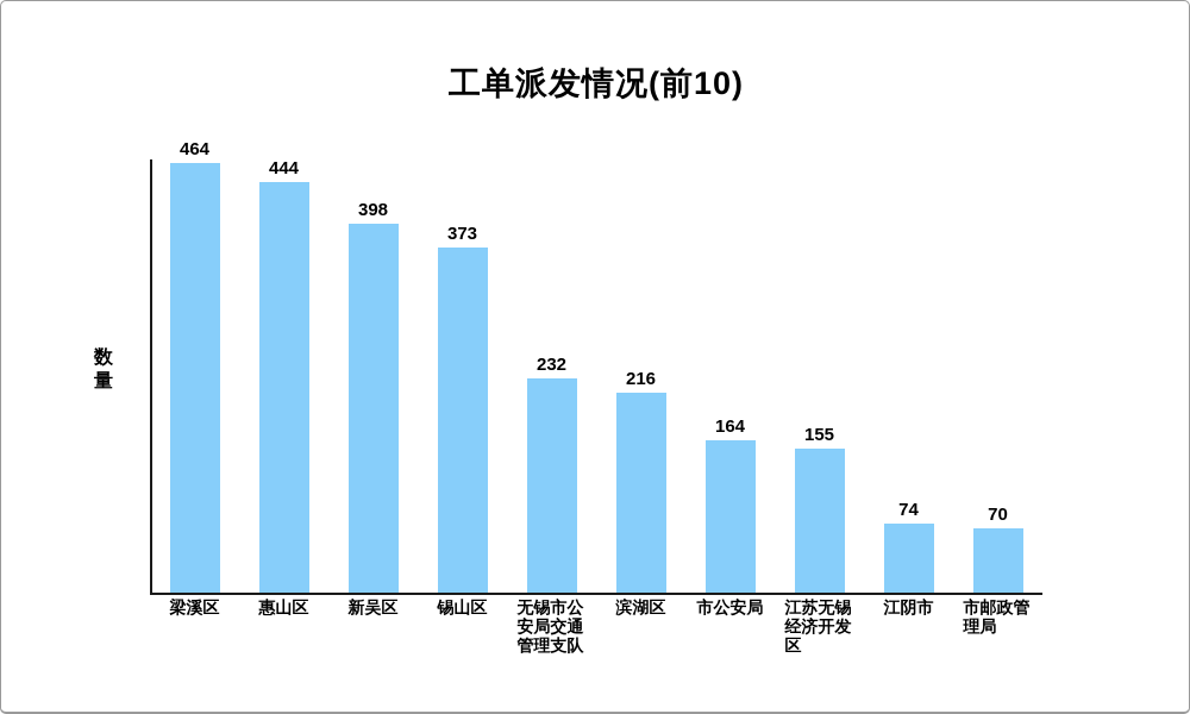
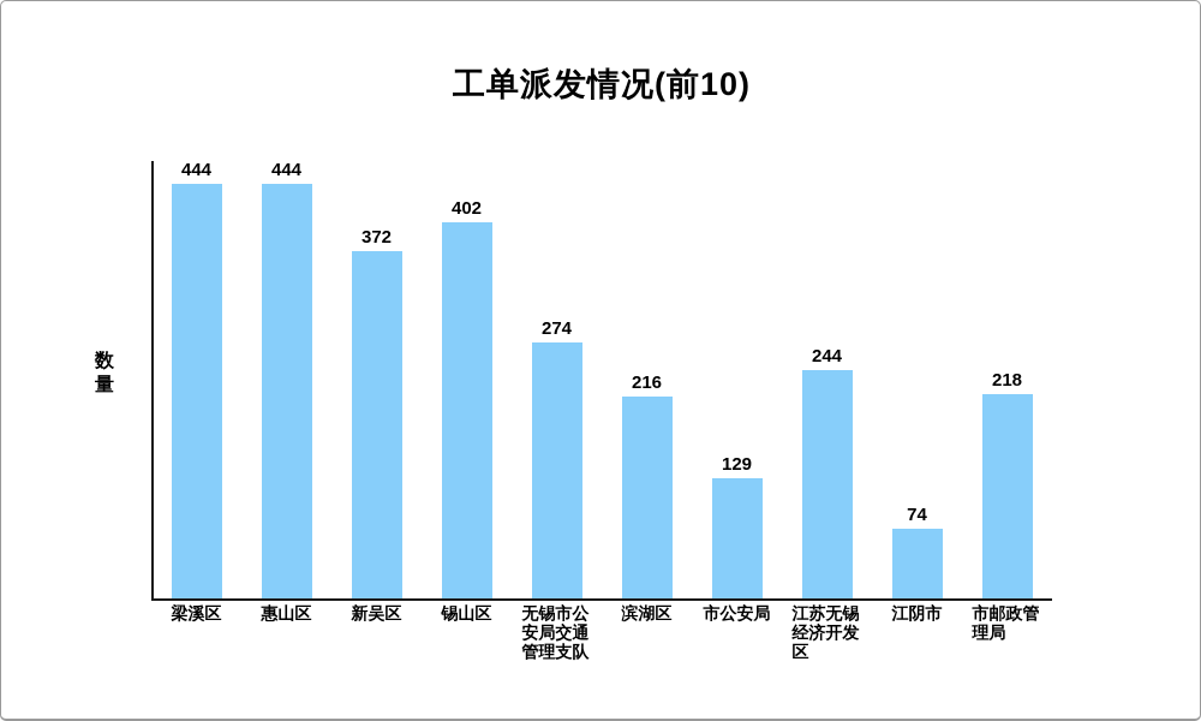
梁溪区: 464 -> 444
新吴区: 398 -> 372
锡山区: 373 -> 402
无锡市公安局交通管理支队: 232 -> 274
市公安局: 164 -> 129
江苏无锡经济开发区: 155 -> 244
市邮政管理局: 70 -> 218
